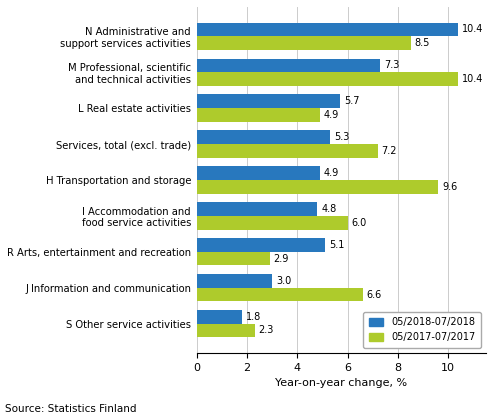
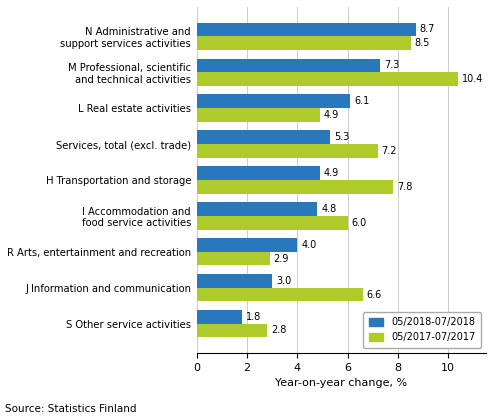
05/2018-07/2018/N Administrative and support services activities: 10.4 -> 8.7
05/2018-07/2018/L Real estate activities: 5.7 -> 6.1
05/2017-07/2017/H Transportation and storage: 9.6 -> 7.8
05/2018-07/2018/R Arts, entertainment and recreation: 5.1 -> 4.0
05/2017-07/2017/S Other service activities: 2.3 -> 2.8
